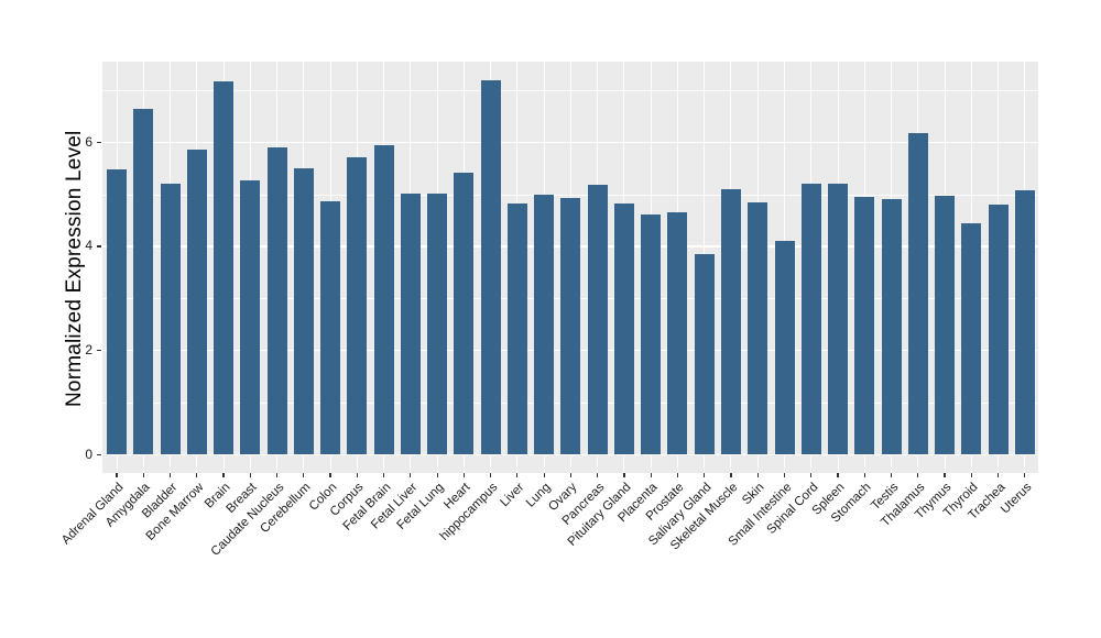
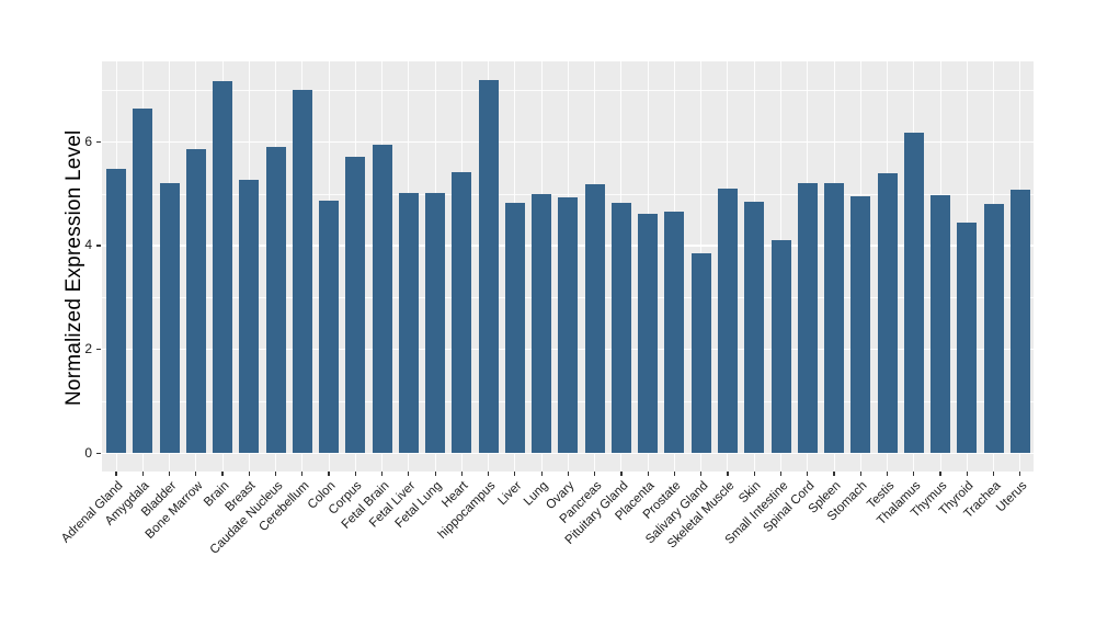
Cerebellum: 5.5 -> 7.0
Testis: 4.9 -> 5.4
